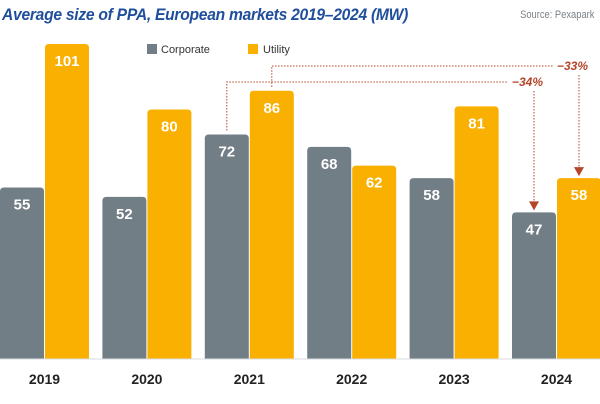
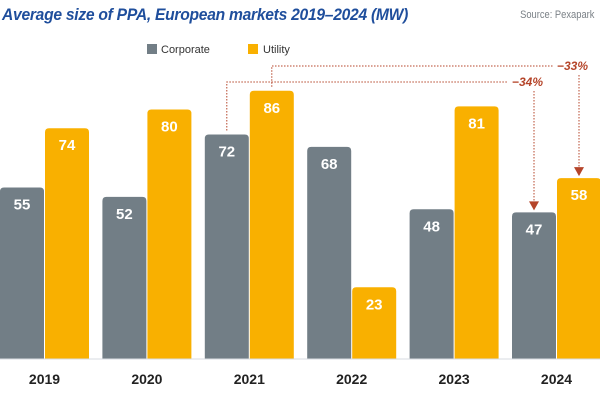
Utility/2019: 101 -> 74
Utility/2022: 62 -> 23
Corporate/2023: 58 -> 48
